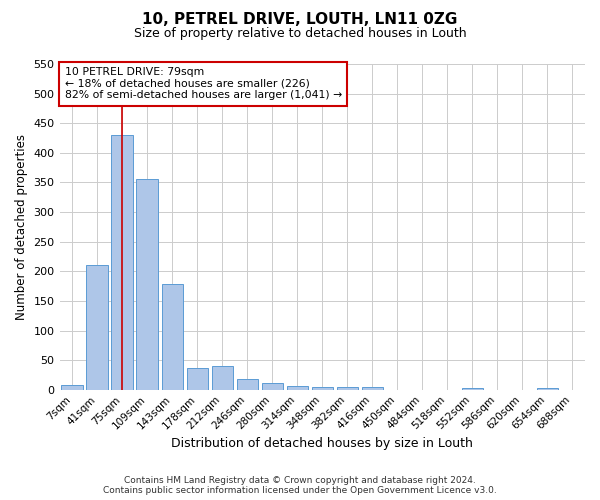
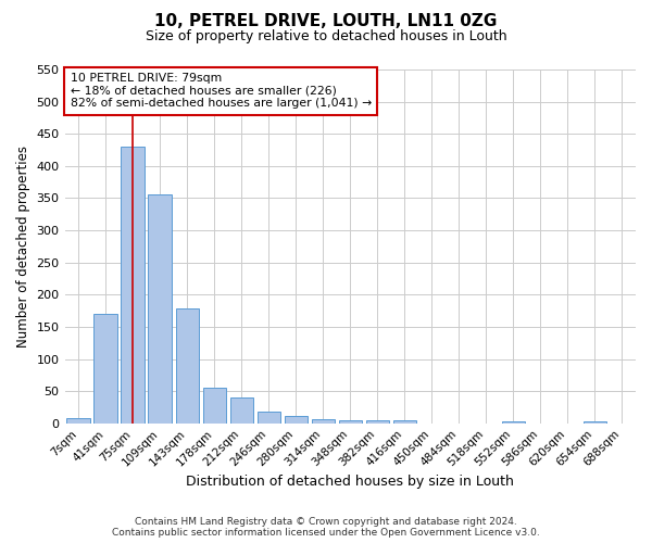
41sqm: 210 -> 170
178sqm: 36 -> 55
